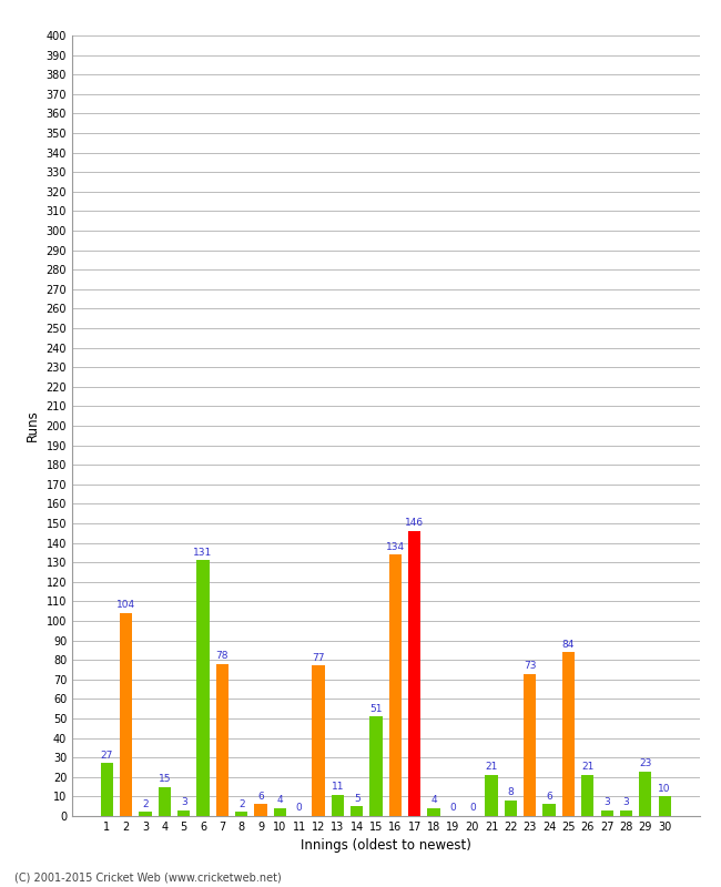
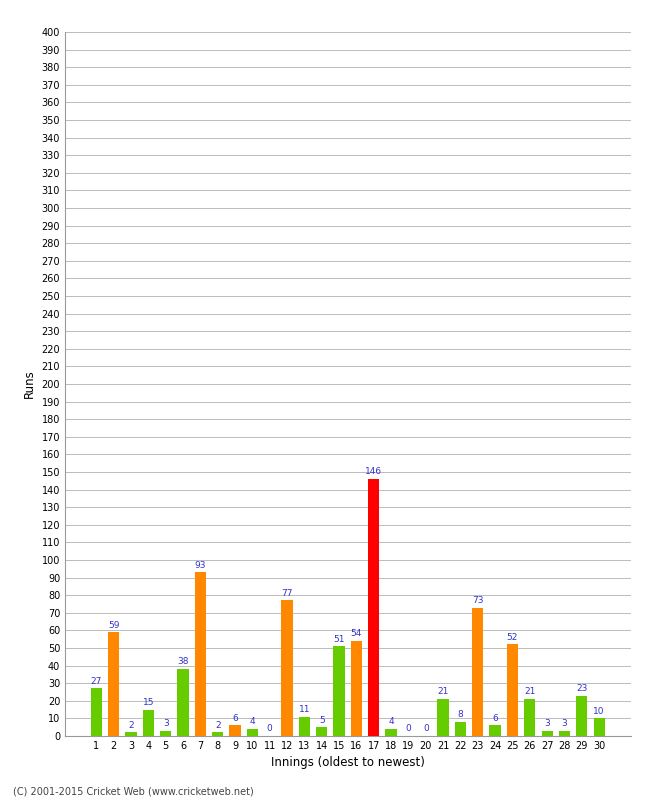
2: 104 -> 59
6: 131 -> 38
7: 78 -> 93
16: 134 -> 54
25: 84 -> 52
